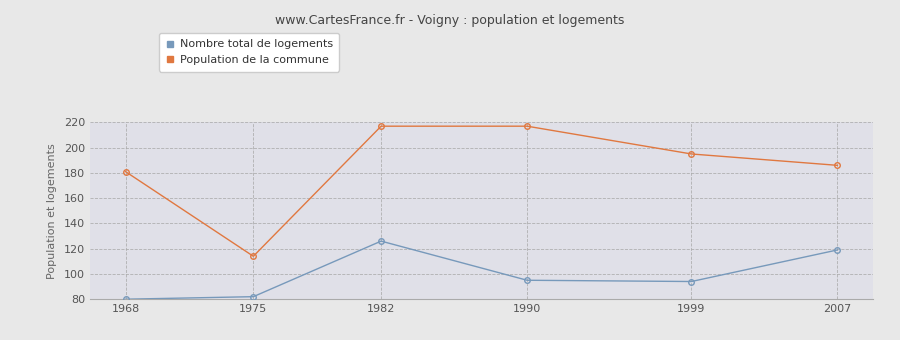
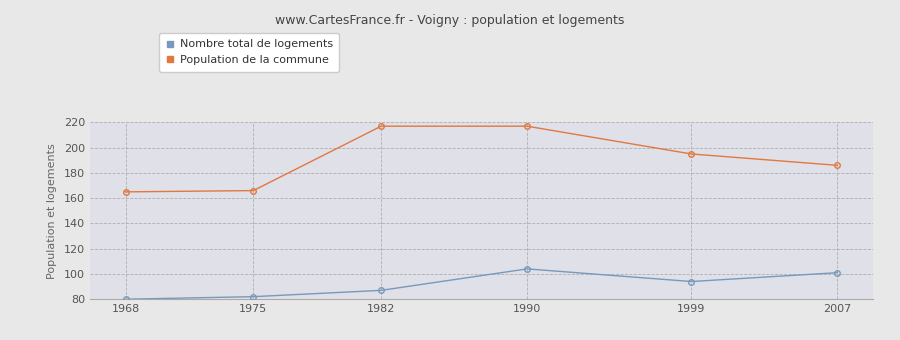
Population de la commune/1968: 181 -> 165
Population de la commune/1975: 114 -> 166
Nombre total de logements/1982: 126 -> 87
Nombre total de logements/1990: 95 -> 104
Nombre total de logements/2007: 119 -> 101
